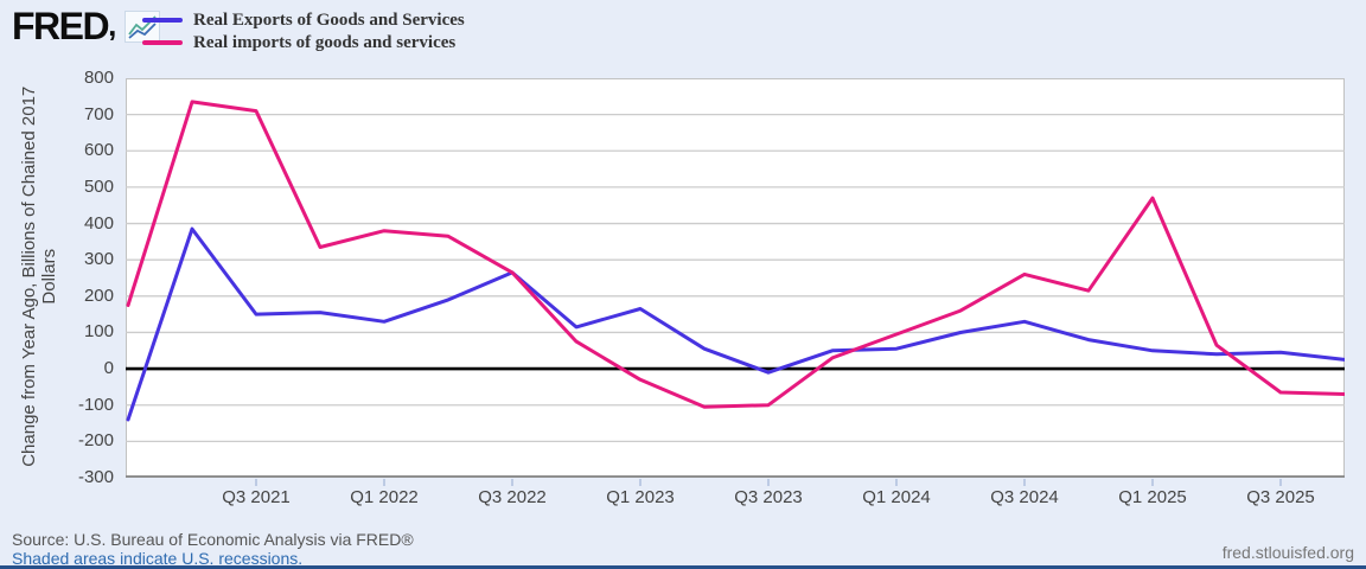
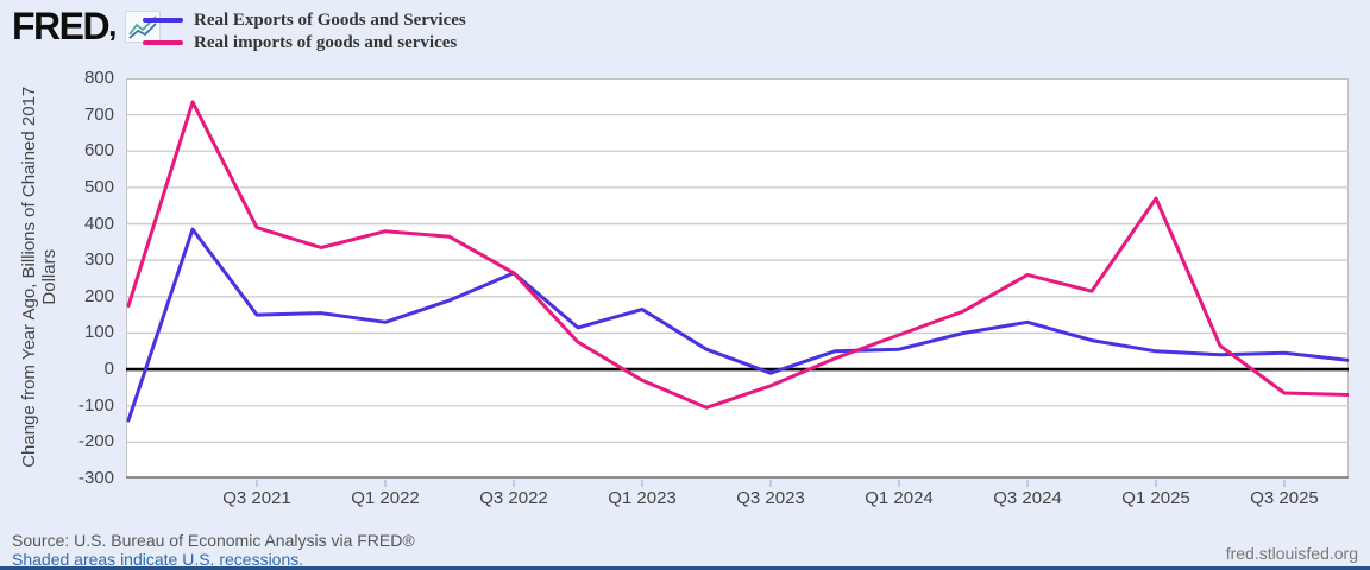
Real imports of goods and services/Q3 2021: 710 -> 390
Real imports of goods and services/Q3 2023: -100 -> -40
